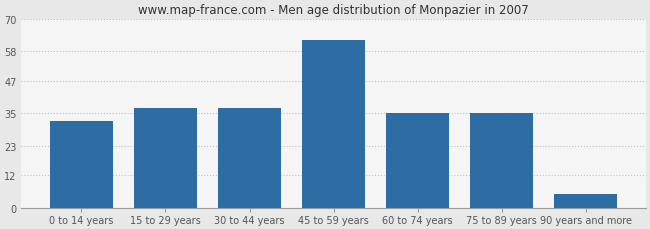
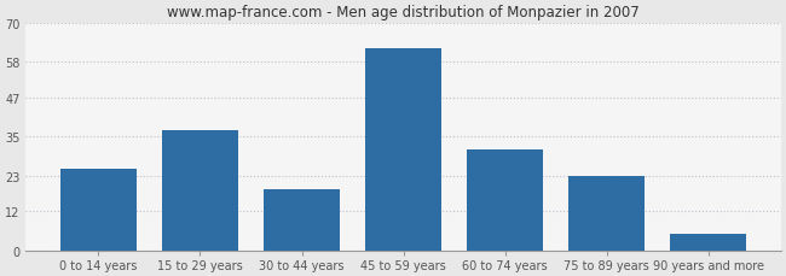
0 to 14 years: 32 -> 25
30 to 44 years: 37 -> 19
60 to 74 years: 35 -> 31
75 to 89 years: 35 -> 23
